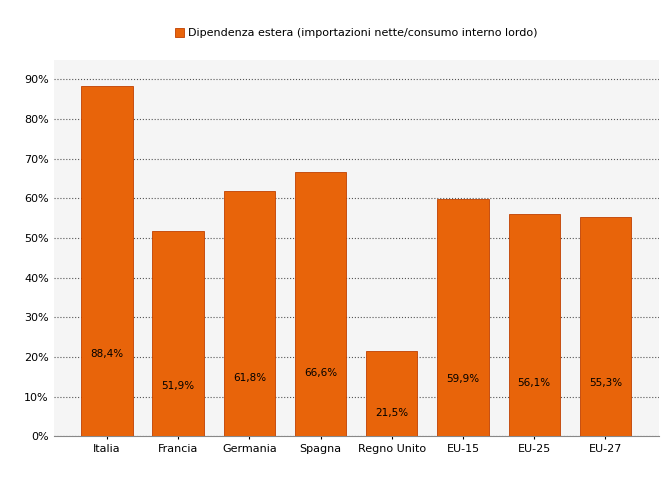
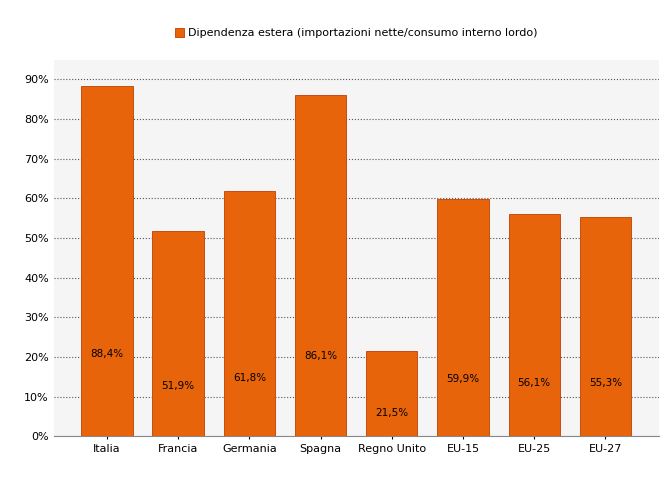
Spagna: 66,6% -> 86,1%
